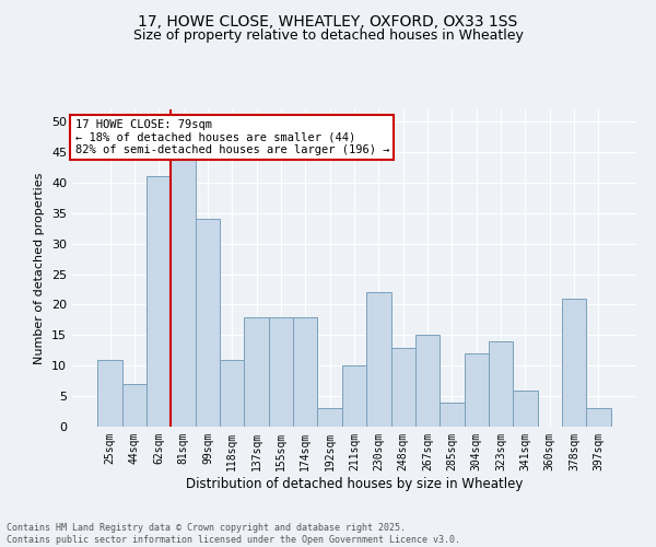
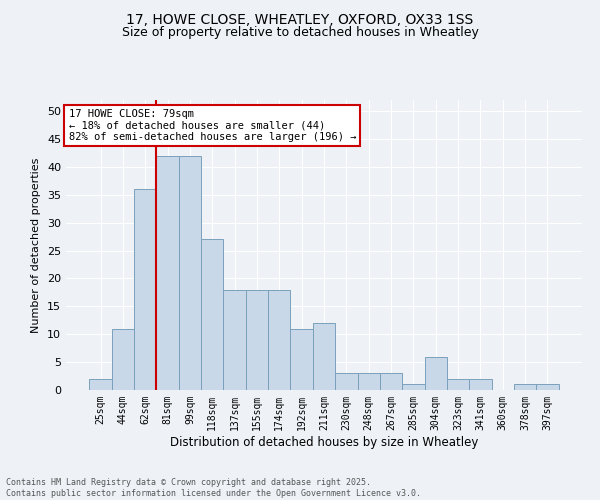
25sqm: 11 -> 2
44sqm: 7 -> 11
62sqm: 41 -> 36
81sqm: 44 -> 42
99sqm: 34 -> 42
118sqm: 11 -> 27
192sqm: 3 -> 11
211sqm: 10 -> 12
230sqm: 22 -> 3
248sqm: 13 -> 3
267sqm: 15 -> 3
285sqm: 4 -> 1
304sqm: 12 -> 6
323sqm: 14 -> 2
341sqm: 6 -> 2
378sqm: 21 -> 1
397sqm: 3 -> 1
